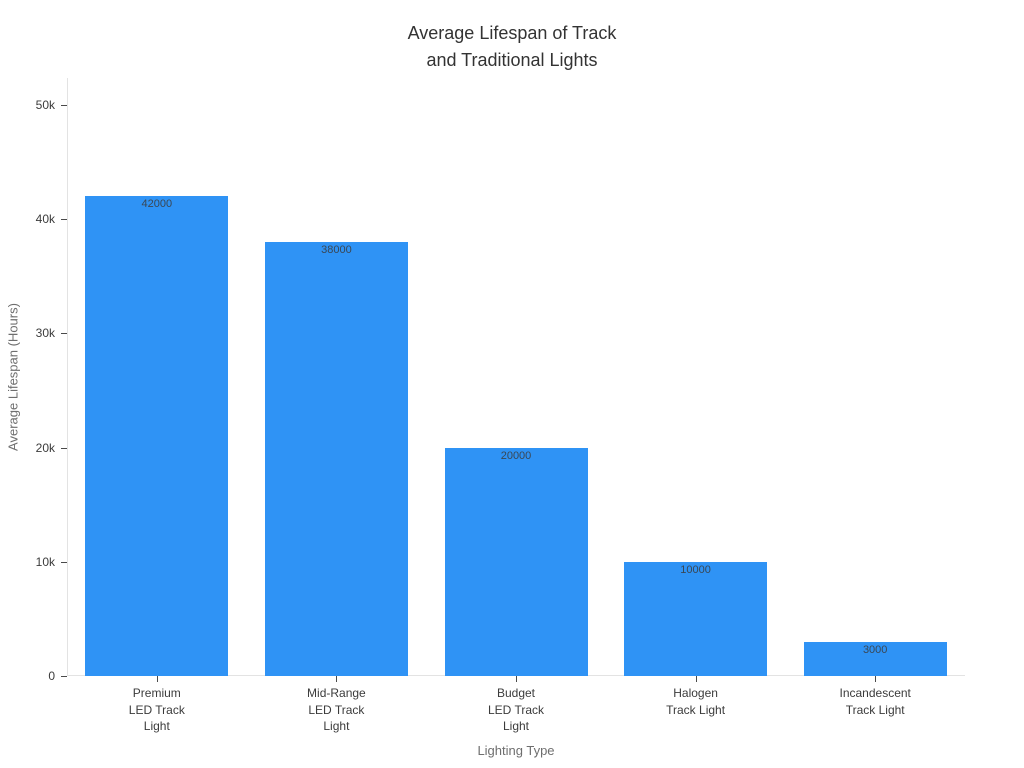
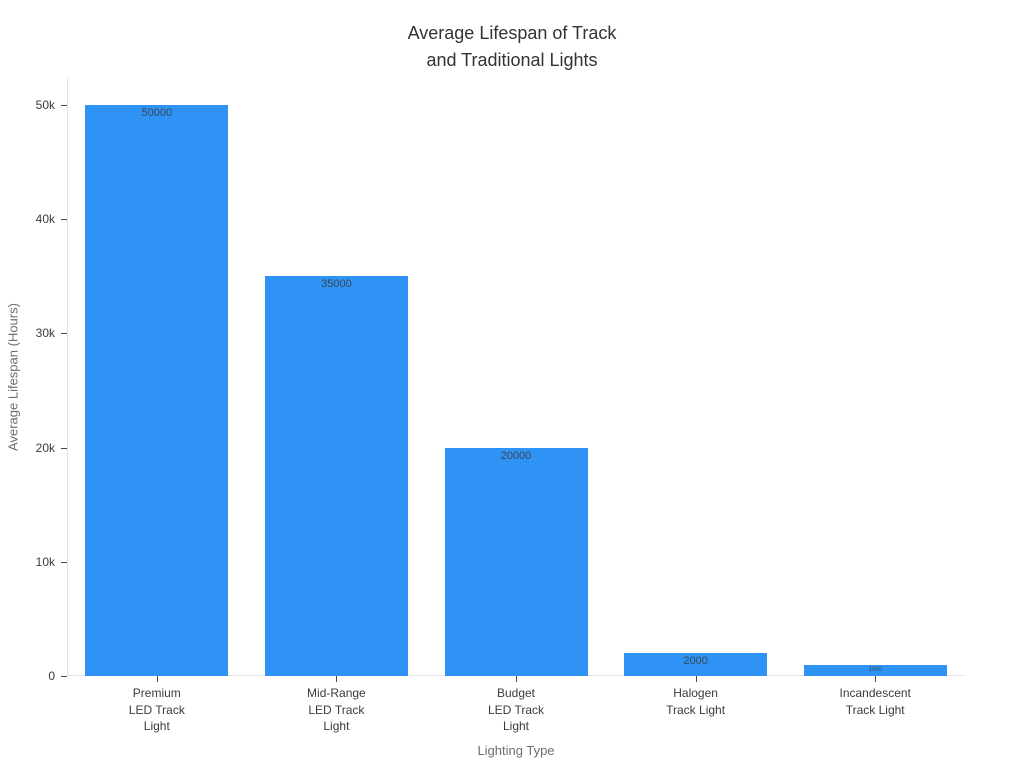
Premium LED Track Light: 42000 -> 50000
Mid-Range LED Track Light: 38000 -> 35000
Halogen Track Light: 10000 -> 2000
Incandescent Track Light: 3000 -> 1000
